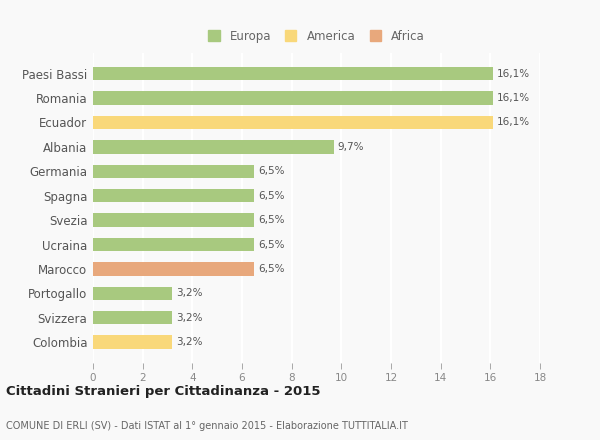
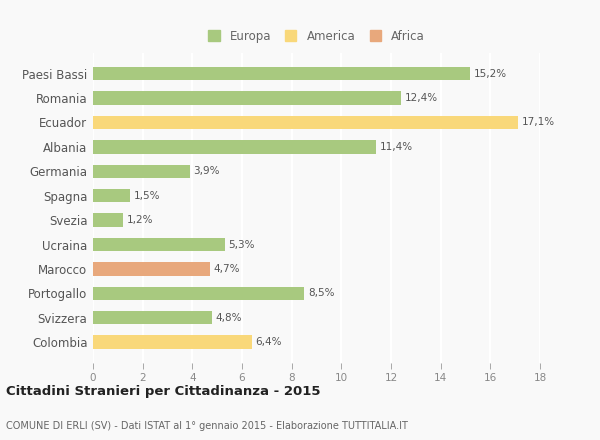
Paesi Bassi: 16,1% -> 15,2%
Romania: 16,1% -> 12,4%
Ecuador: 16,1% -> 17,1%
Albania: 9,7% -> 11,4%
Germania: 6,5% -> 3,9%
Spagna: 6,5% -> 1,5%
Svezia: 6,5% -> 1,2%
Ucraina: 6,5% -> 5,3%
Marocco: 6,5% -> 4,7%
Portogallo: 3,2% -> 8,5%
Svizzera: 3,2% -> 4,8%
Colombia: 3,2% -> 6,4%
